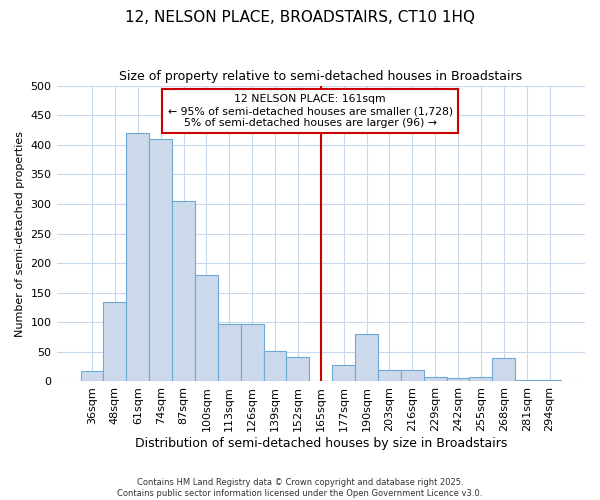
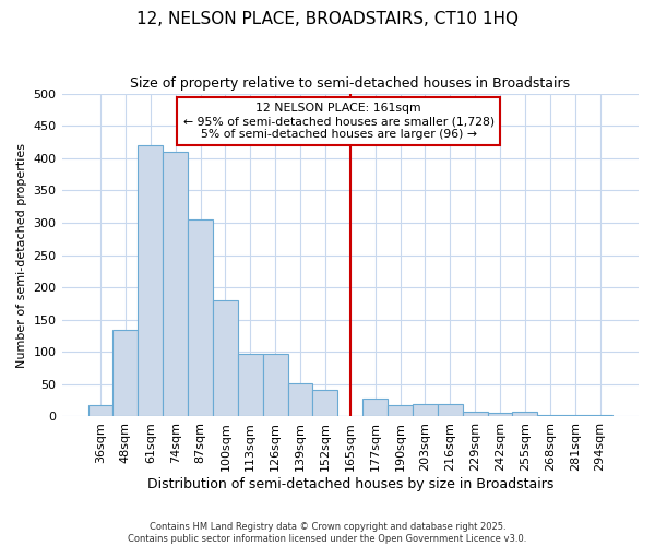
190sqm: 80 -> 18
268sqm: 40 -> 2
